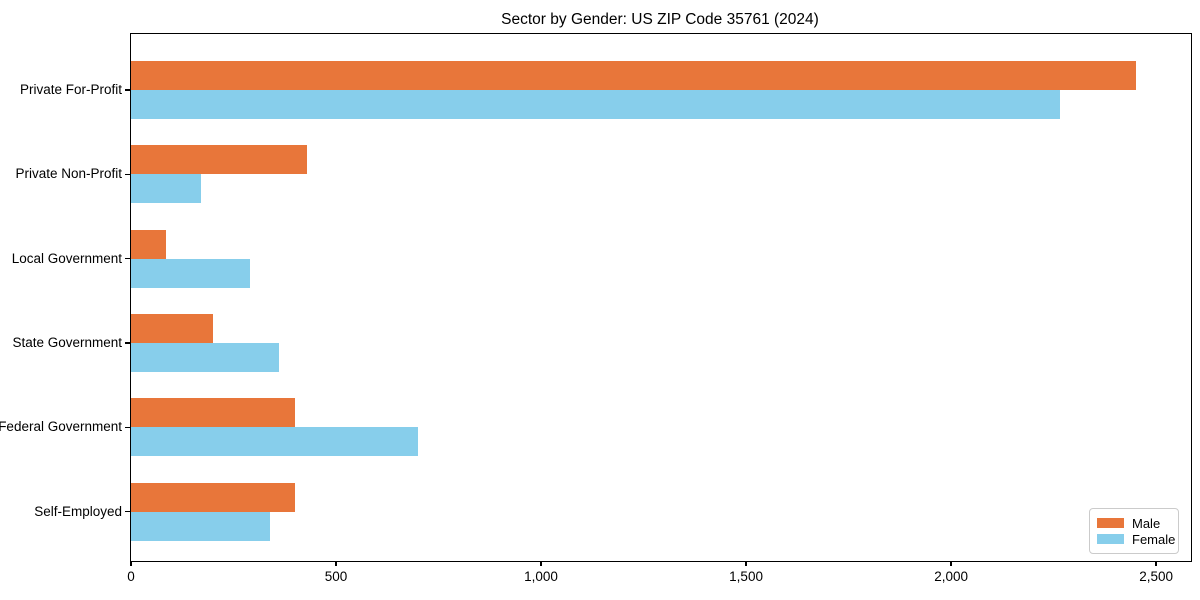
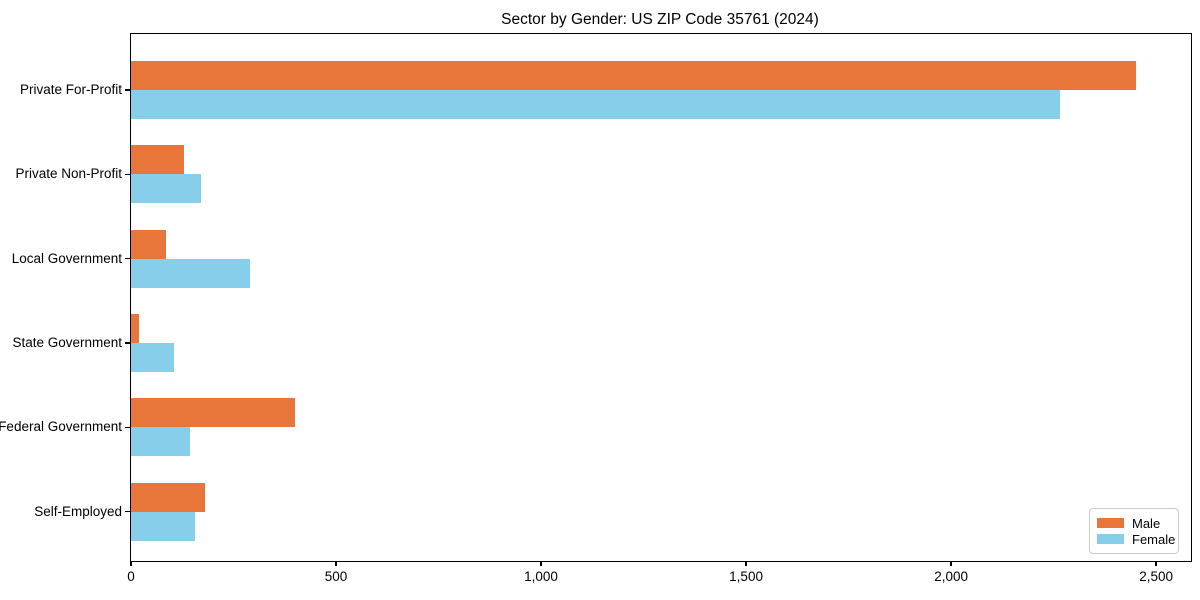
Male/Private Non-Profit: 430 -> 130
Male/State Government: 200 -> 20
Female/State Government: 360 -> 100
Female/Federal Government: 700 -> 140
Male/Self-Employed: 400 -> 180
Female/Self-Employed: 340 -> 160
